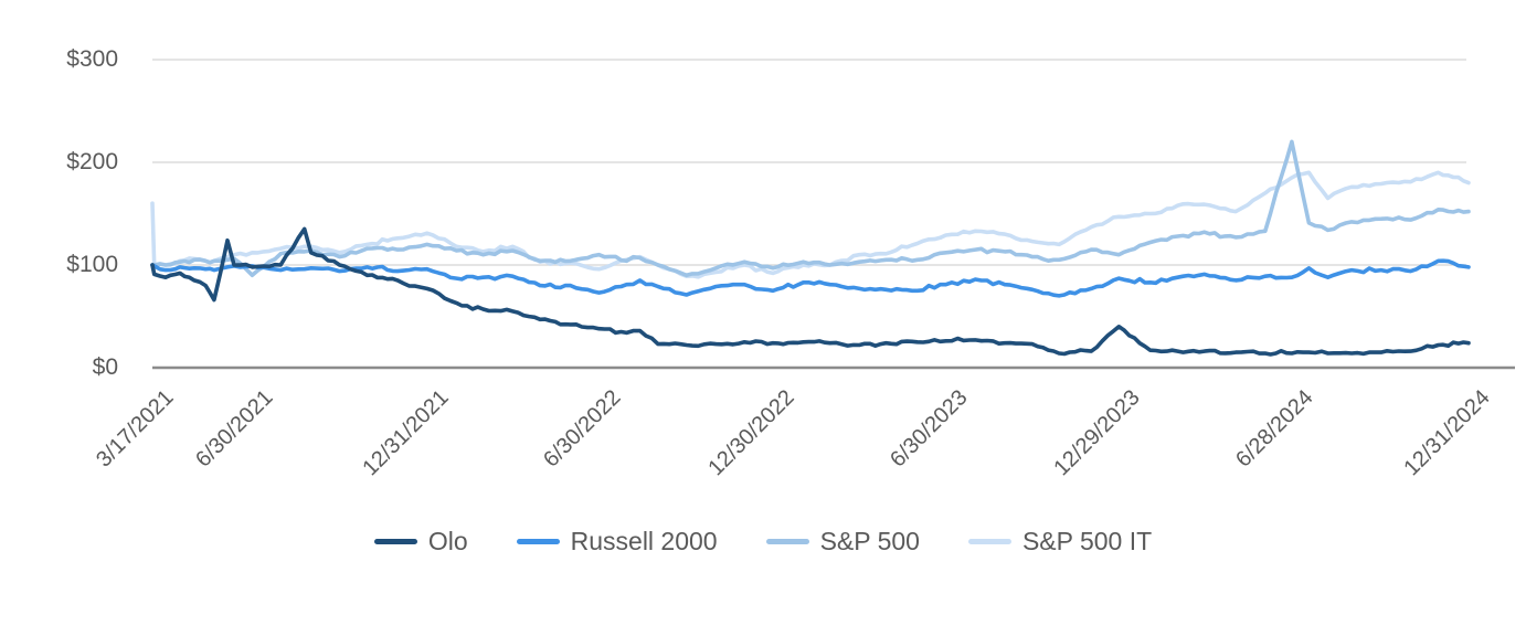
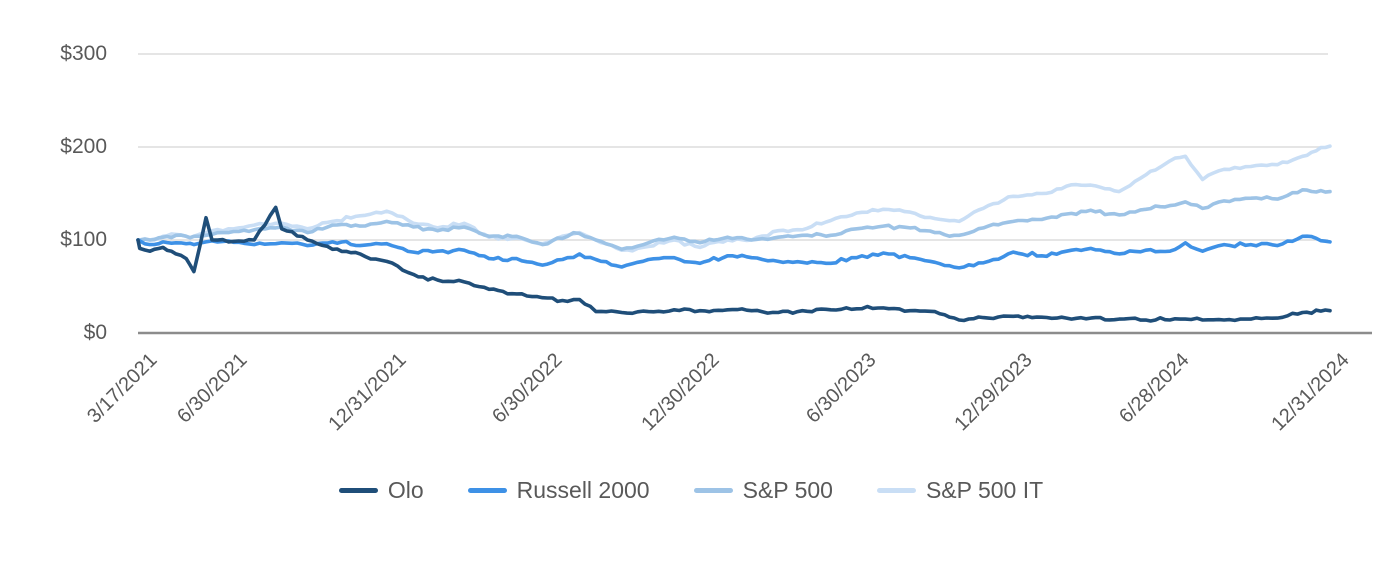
S&P 500 IT/3/17/2021: $160 -> $100
S&P 500/6/30/2021: $90 -> $110
S&P 500/6/30/2022: $110 -> $100
Olo/12/29/2023: $40 -> $20
S&P 500/12/29/2023: $110 -> $120
S&P 500/6/28/2024: $220 -> $140
S&P 500 IT/12/31/2024: $180 -> $200
